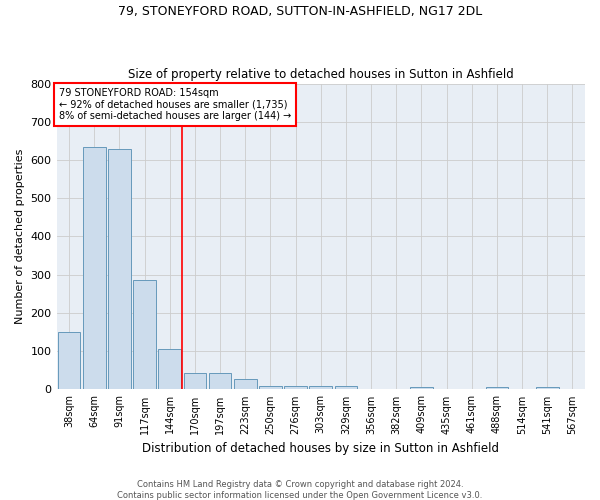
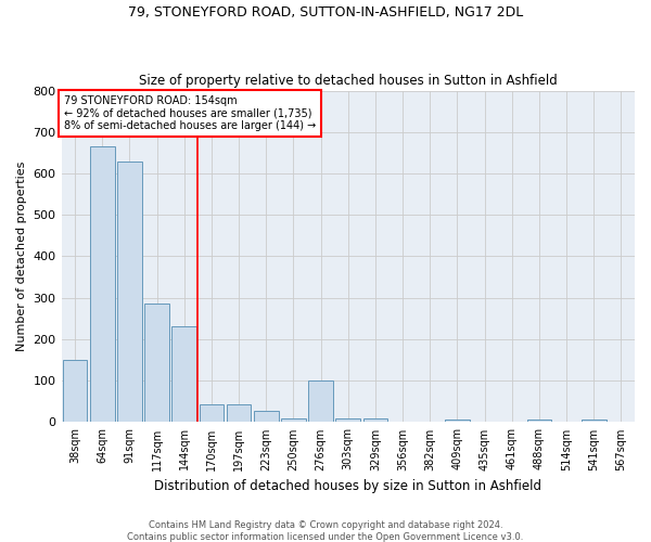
64sqm: 635 -> 665
144sqm: 105 -> 230
276sqm: 10 -> 100
